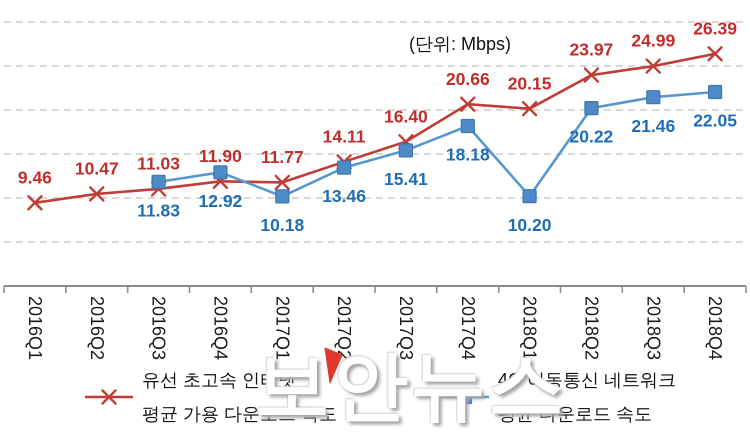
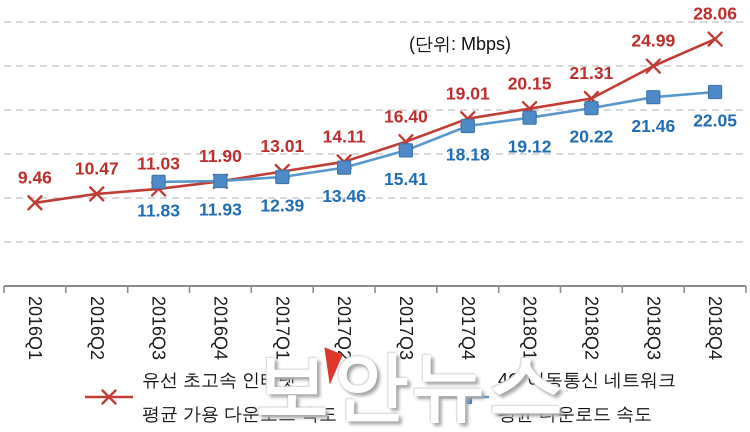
4G 이동통신 네트워크 평균 다운로드 속도/2016Q4: 12.92 -> 11.93
유선 초고속 인터넷 평균 가용 다운로드 속도/2017Q1: 11.77 -> 13.01
4G 이동통신 네트워크 평균 다운로드 속도/2017Q1: 10.18 -> 12.39
유선 초고속 인터넷 평균 가용 다운로드 속도/2017Q4: 20.66 -> 19.01
4G 이동통신 네트워크 평균 다운로드 속도/2018Q1: 10.20 -> 19.12
유선 초고속 인터넷 평균 가용 다운로드 속도/2018Q2: 23.97 -> 21.31
유선 초고속 인터넷 평균 가용 다운로드 속도/2018Q4: 26.39 -> 28.06
